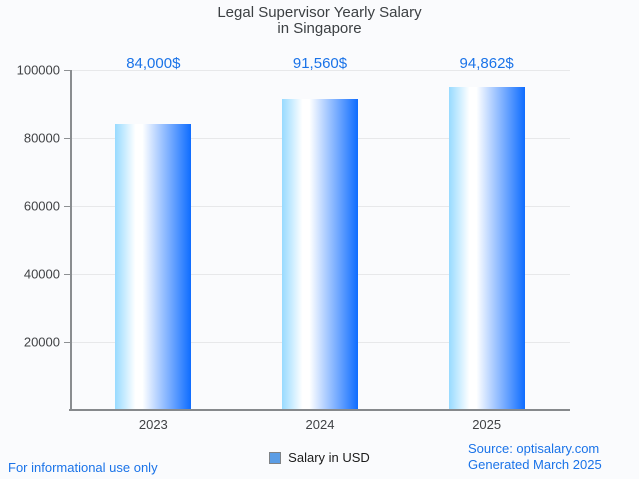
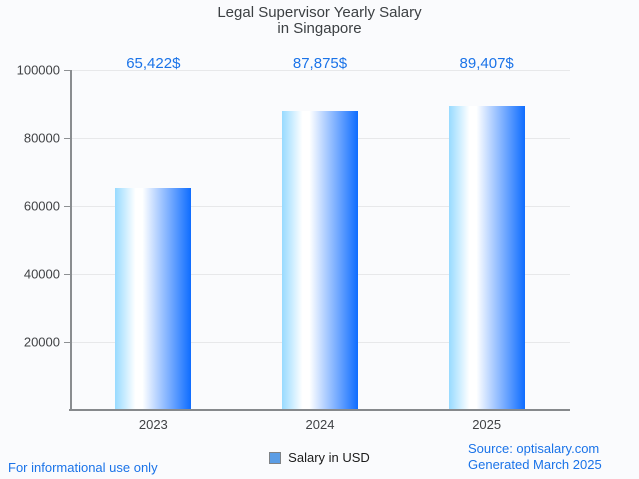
2023: 84,000 -> 65,422
2024: 91,560 -> 87,875
2025: 94,862 -> 89,407
